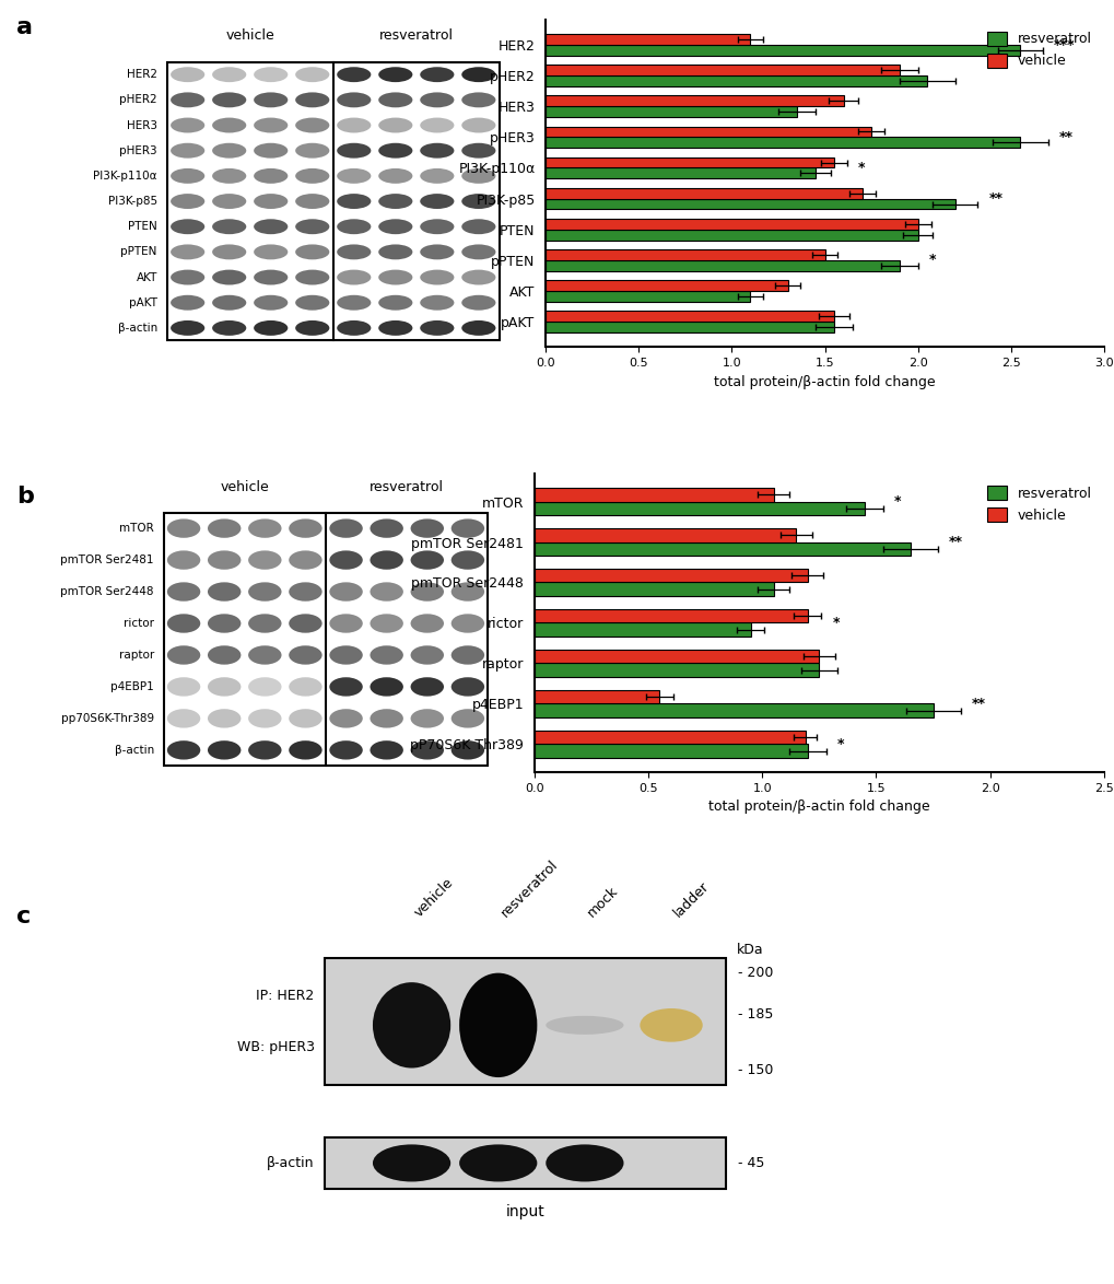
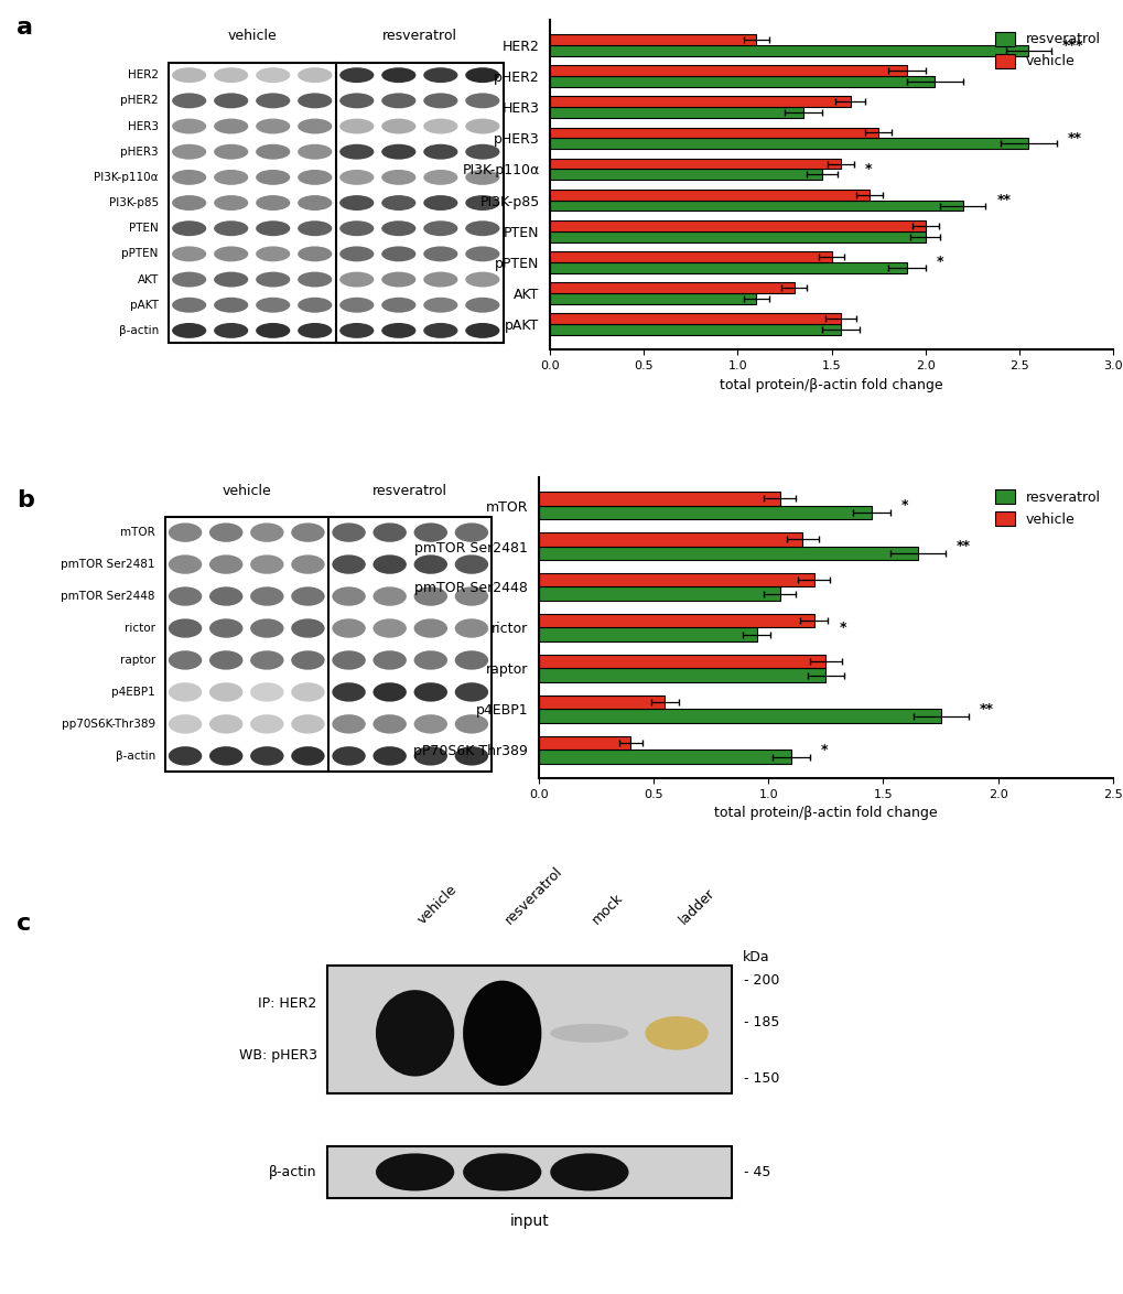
vehicle/pP70S6K Thr389: 1.19 -> 0.40
resveratrol/pP70S6K Thr389: 1.20 -> 1.10
